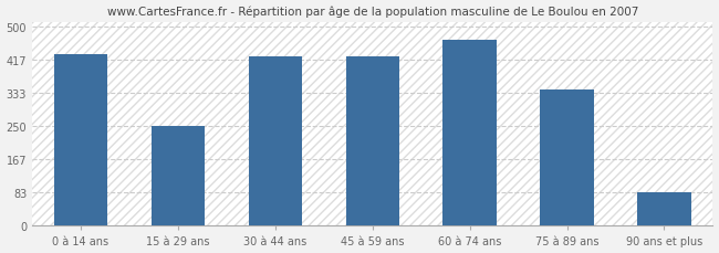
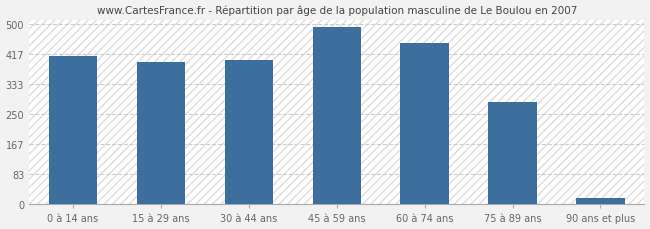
0 à 14 ans: 430 -> 410
15 à 29 ans: 250 -> 393
30 à 44 ans: 425 -> 400
45 à 59 ans: 425 -> 490
60 à 74 ans: 465 -> 447
75 à 89 ans: 340 -> 283
90 ans et plus: 85 -> 18
